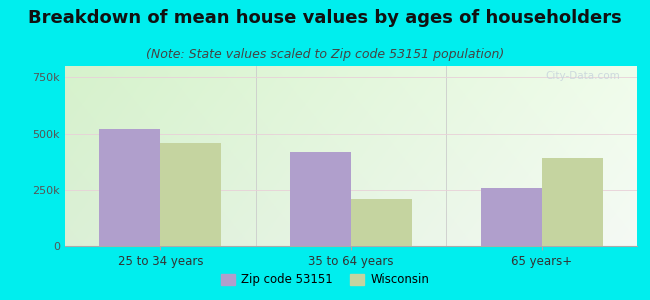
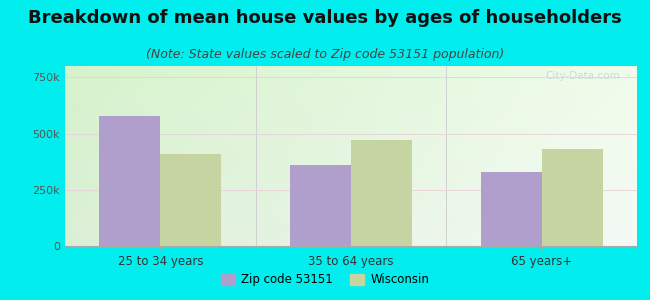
Zip code 53151/25 to 34 years: 520k -> 580k
Wisconsin/25 to 34 years: 460k -> 410k
Zip code 53151/35 to 64 years: 420k -> 360k
Wisconsin/35 to 64 years: 210k -> 470k
Zip code 53151/65 years+: 260k -> 330k
Wisconsin/65 years+: 390k -> 430k
